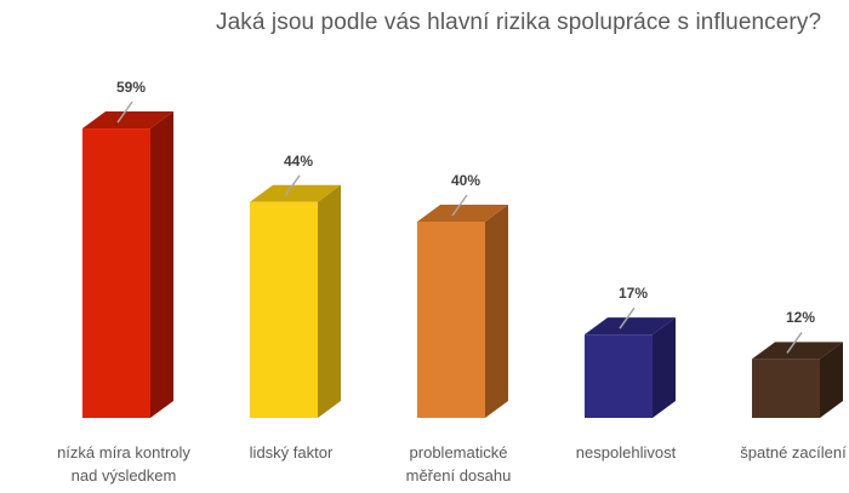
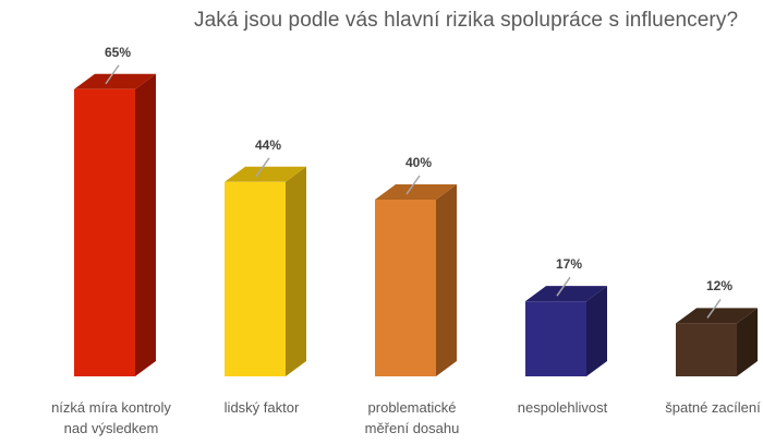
nízká míra kontroly nad výsledkem: 59% -> 65%
